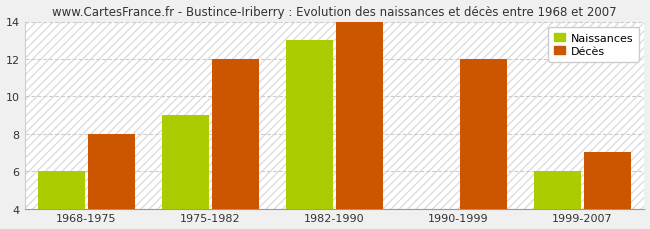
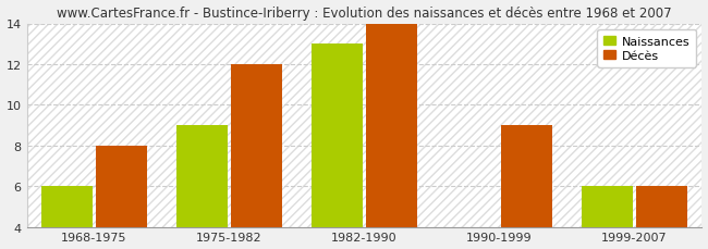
Décès/1990-1999: 12 -> 9
Décès/1999-2007: 7 -> 6
